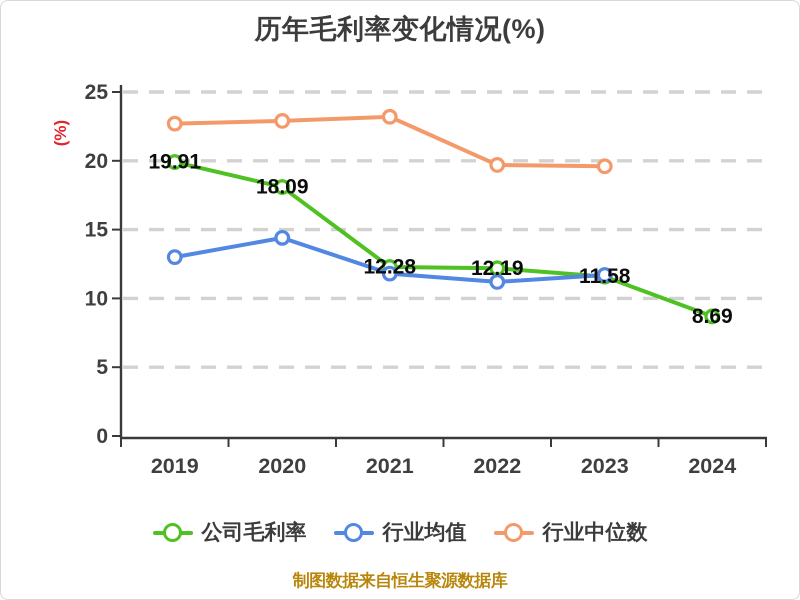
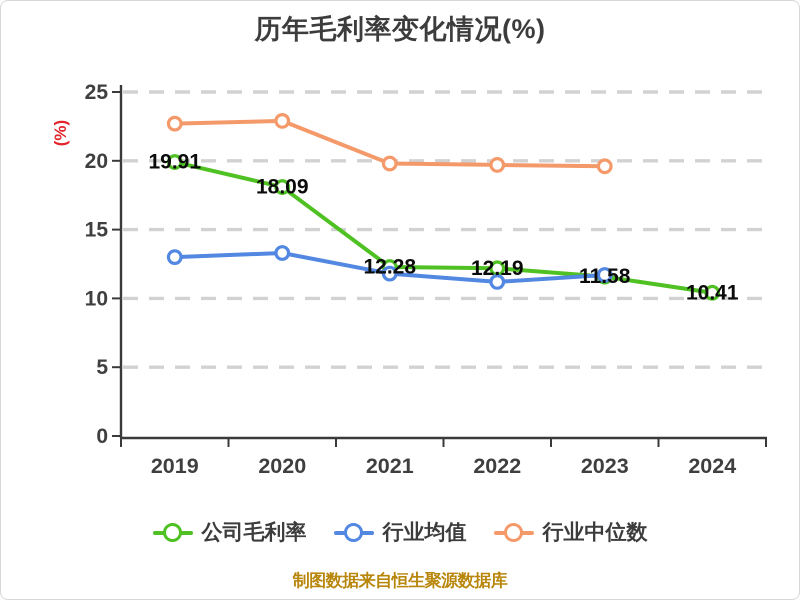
行业均值/2020: 14.4 -> 13.3
行业中位数/2021: 23.2 -> 19.8
公司毛利率/2024: 8.69 -> 10.41
